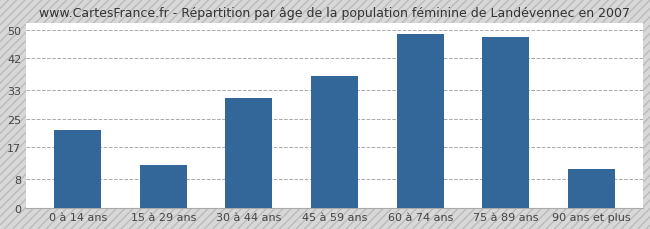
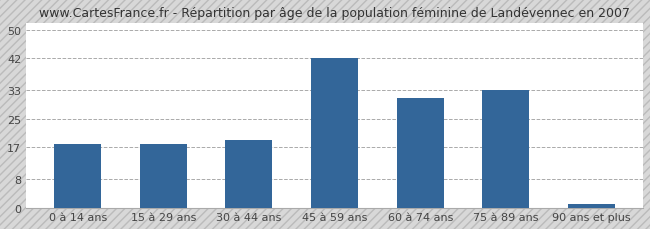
0 à 14 ans: 22 -> 18
15 à 29 ans: 12 -> 18
30 à 44 ans: 31 -> 19
45 à 59 ans: 37 -> 42
60 à 74 ans: 49 -> 31
75 à 89 ans: 48 -> 33
90 ans et plus: 11 -> 1
